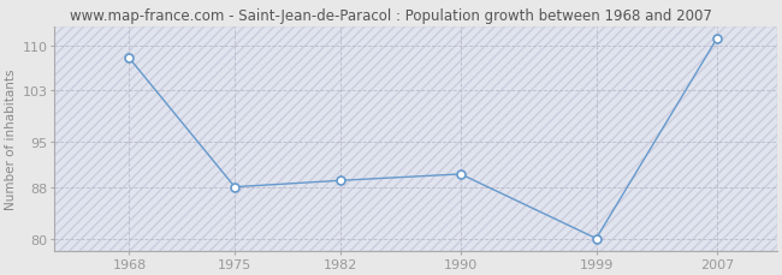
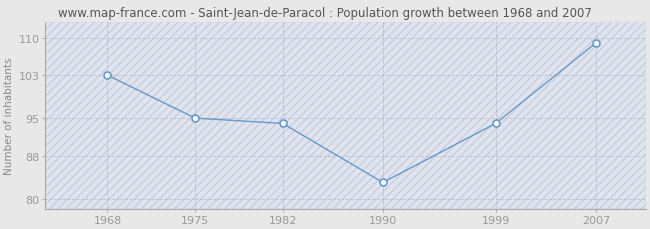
1968: 108 -> 103
1975: 88 -> 95
1982: 89 -> 94
1990: 90 -> 83
1999: 80 -> 94
2007: 111 -> 109
